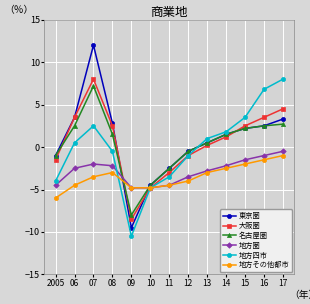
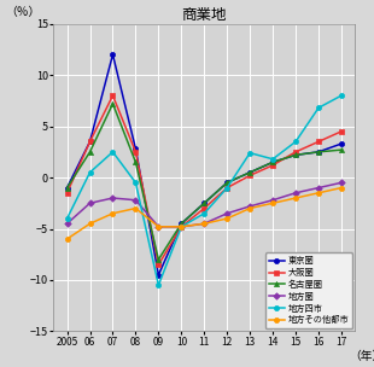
地方四市/13: 1.0 -> 2.4
